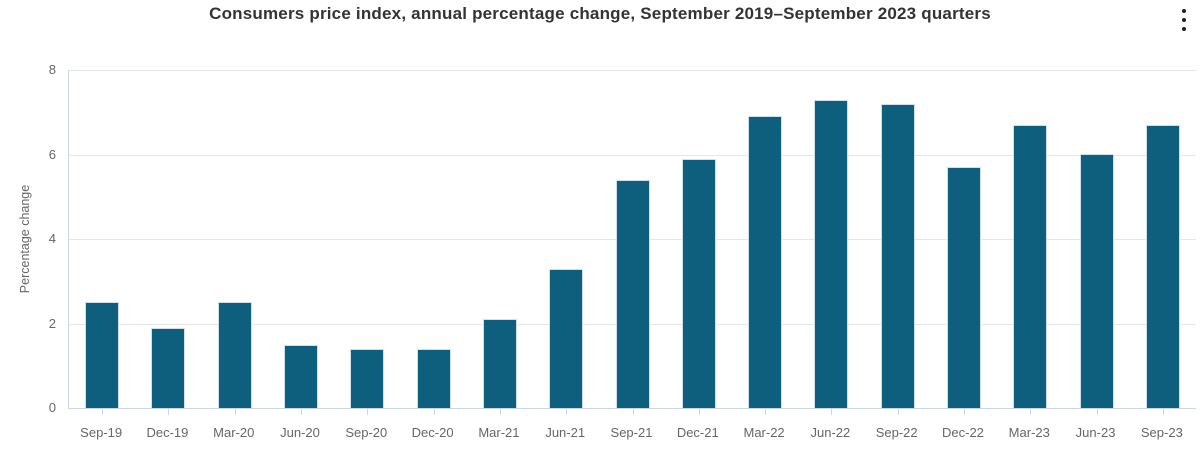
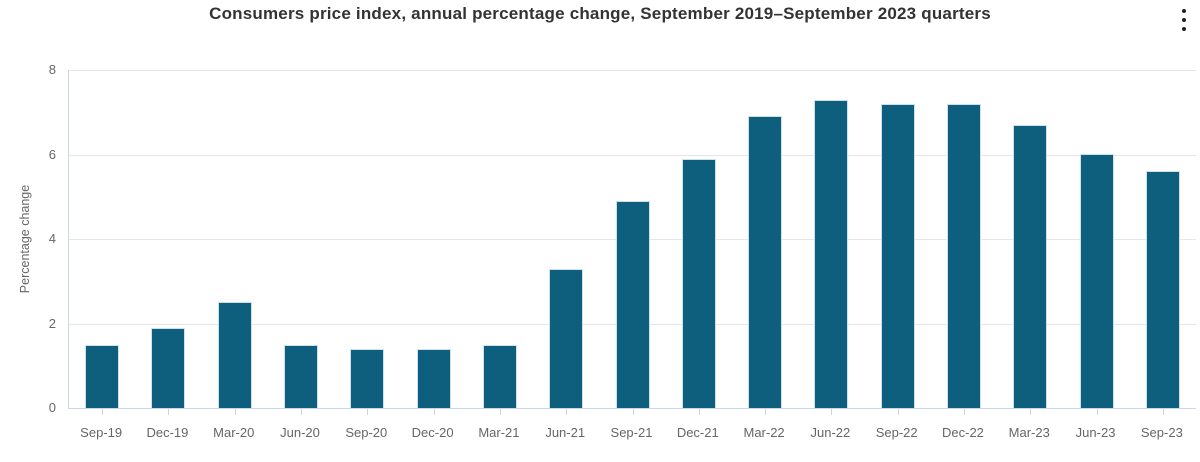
Sep-19: 2.5 -> 1.5
Mar-21: 2.1 -> 1.5
Sep-21: 5.4 -> 4.9
Dec-22: 5.7 -> 7.2
Sep-23: 6.7 -> 5.6
